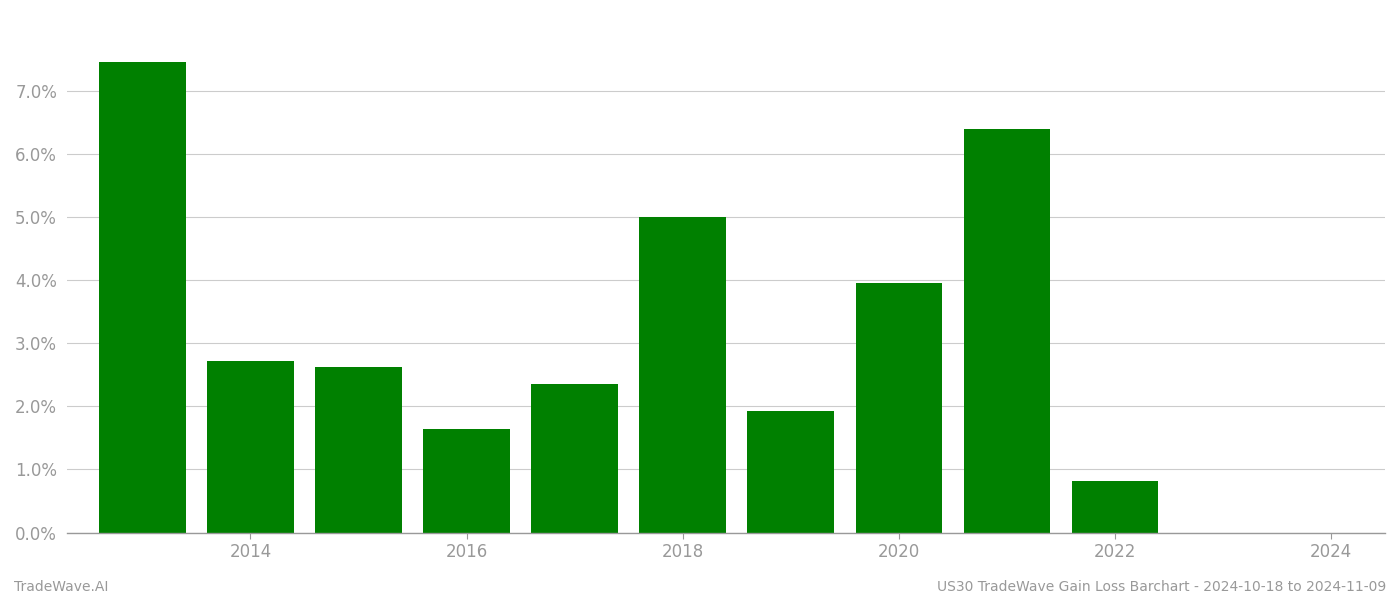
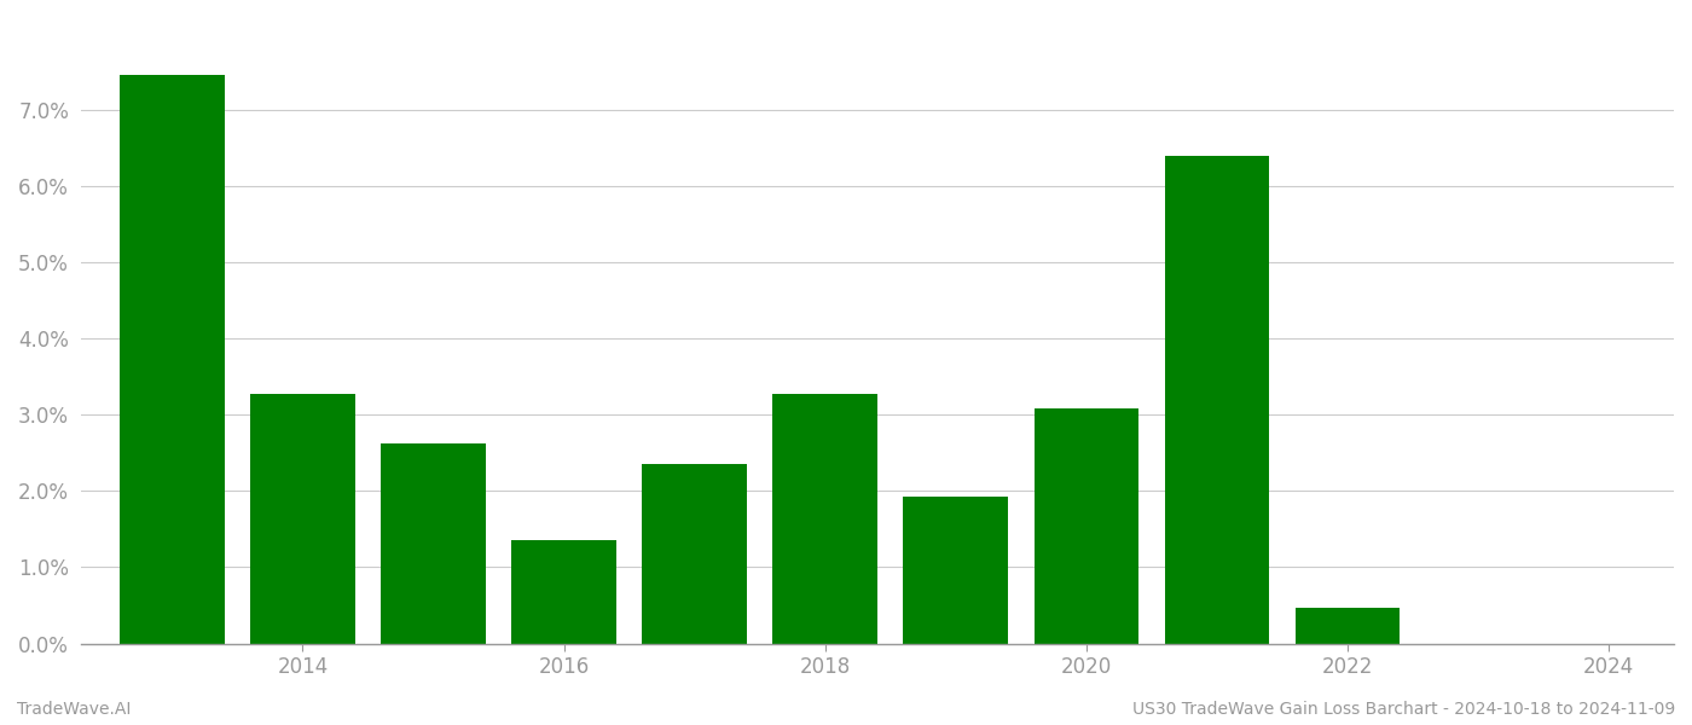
2014: 2.72% -> 3.28%
2016: 1.64% -> 1.36%
2018: 5.00% -> 3.27%
2020: 3.96% -> 3.09%
2022: 0.82% -> 0.47%
